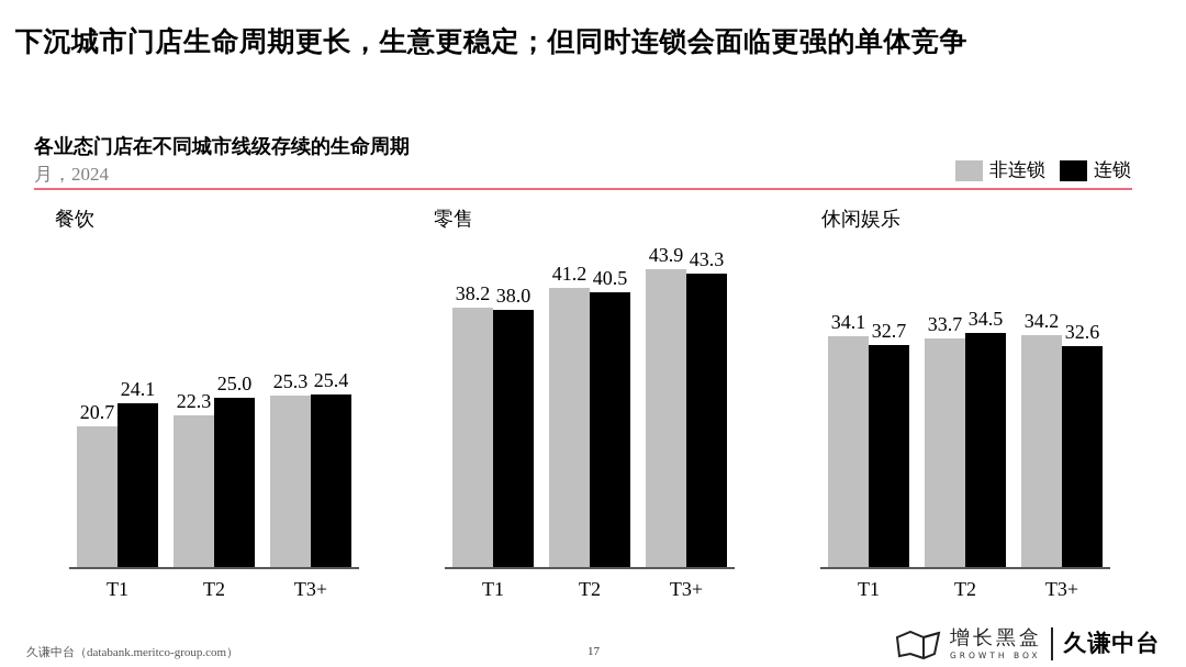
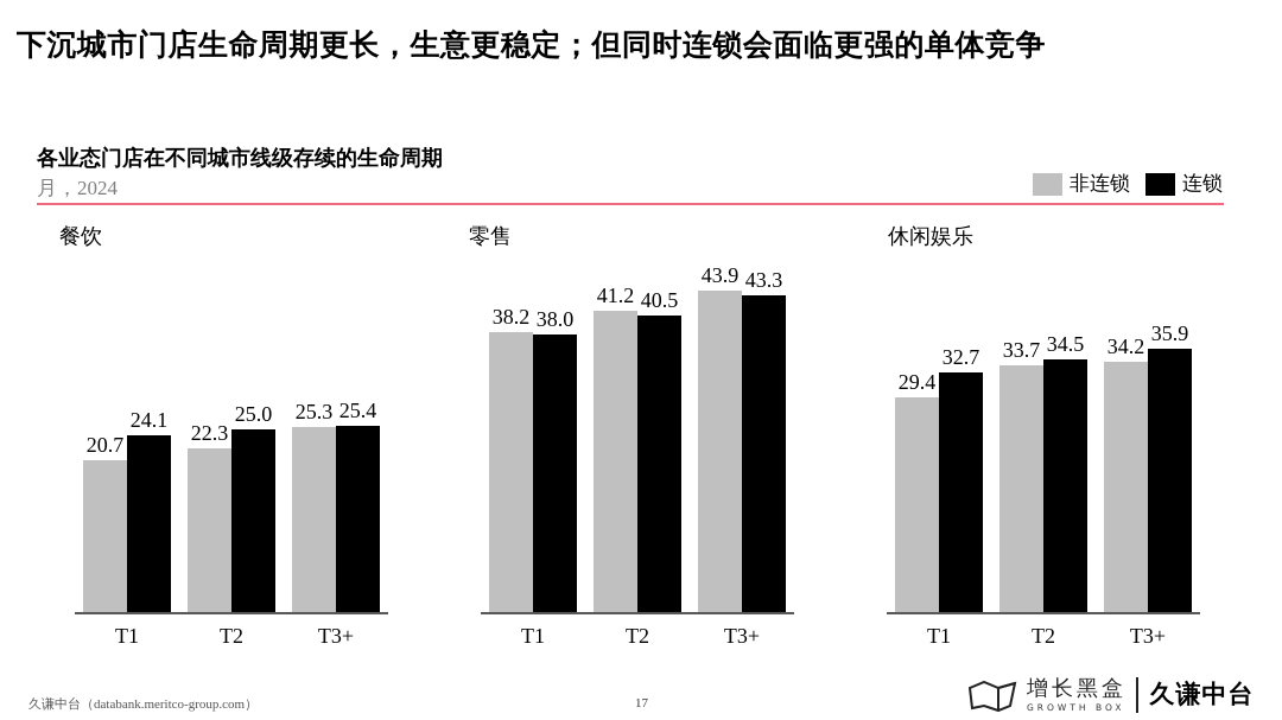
休闲娱乐/非连锁/T1: 34.1 -> 29.4
休闲娱乐/连锁/T3+: 32.6 -> 35.9
